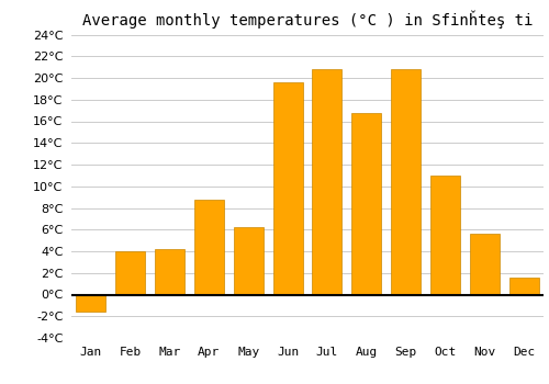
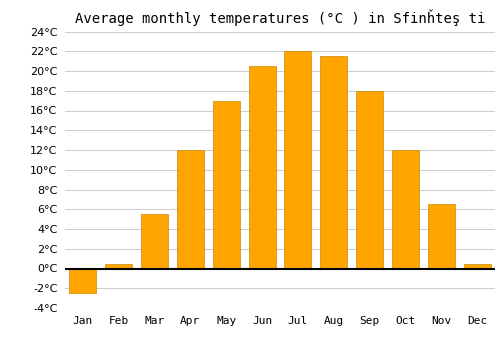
Jan: -1.6°C -> -2.5°C
Feb: 4.0°C -> 0.5°C
Mar: 4.2°C -> 5.5°C
Apr: 8.8°C -> 12.0°C
May: 6.2°C -> 17.0°C
Jun: 19.6°C -> 20.5°C
Jul: 20.8°C -> 22.0°C
Aug: 16.8°C -> 21.5°C
Sep: 20.8°C -> 18.0°C
Oct: 11.0°C -> 12.0°C
Nov: 5.6°C -> 6.5°C
Dec: 1.6°C -> 0.5°C
